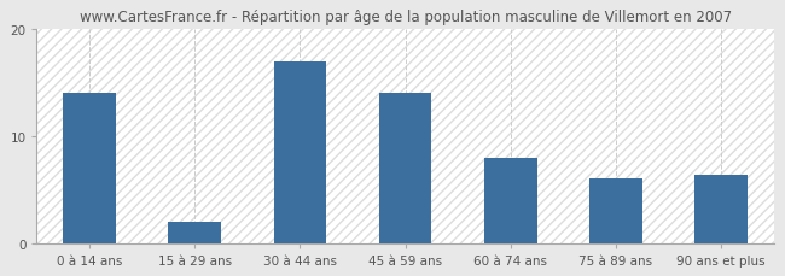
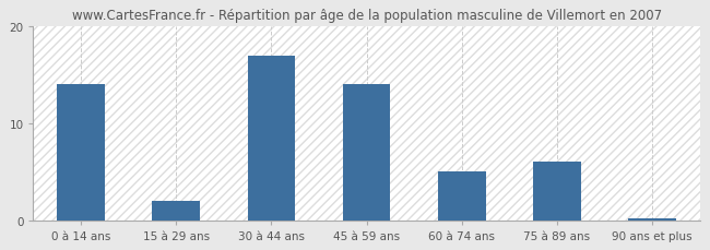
60 à 74 ans: 8.0 -> 5.0
90 ans et plus: 6.4 -> 0.2
